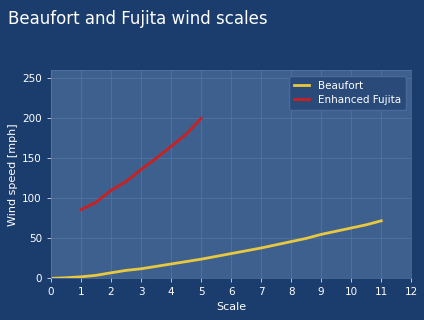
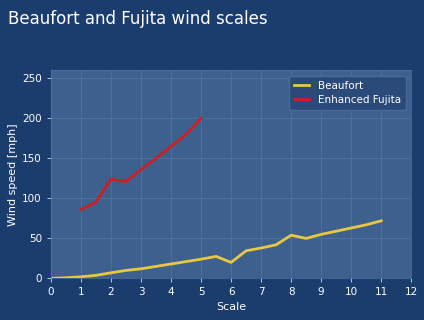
Enhanced Fujita/2: 110 -> 124
Beaufort/6: 31 -> 20
Beaufort/8: 46 -> 54
